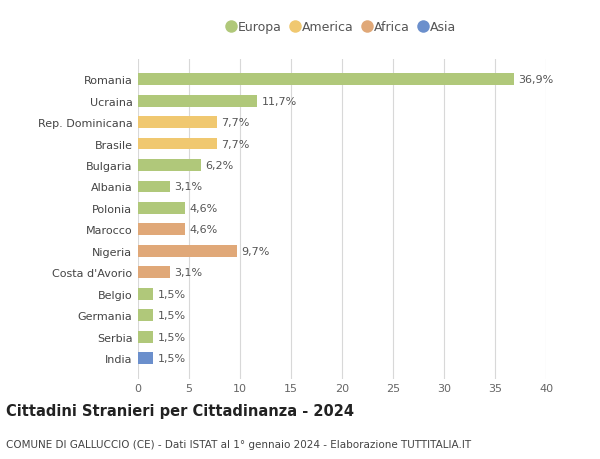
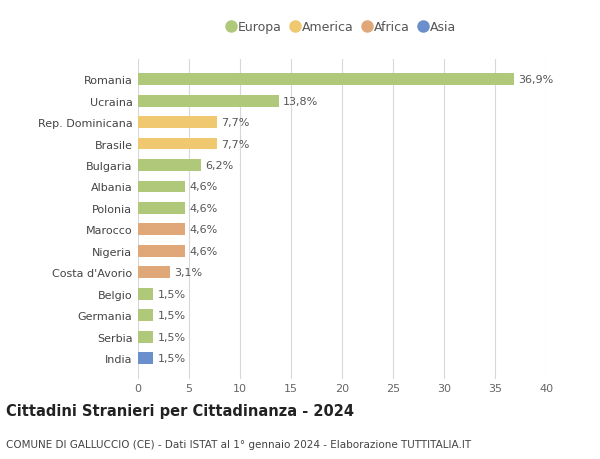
Ucraina: 11,7% -> 13,8%
Albania: 3,1% -> 4,6%
Nigeria: 9,7% -> 4,6%
